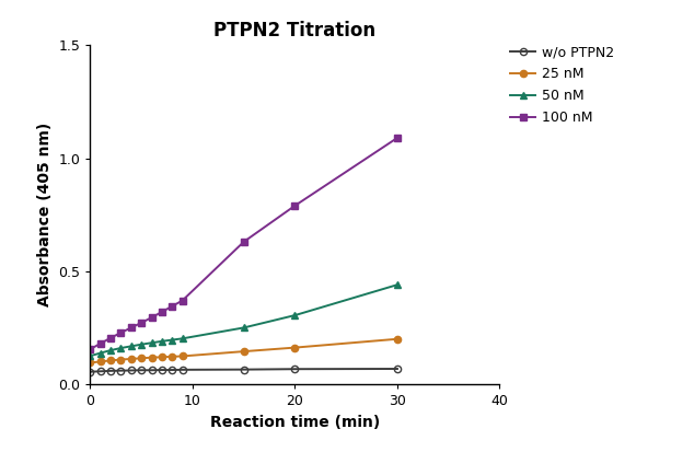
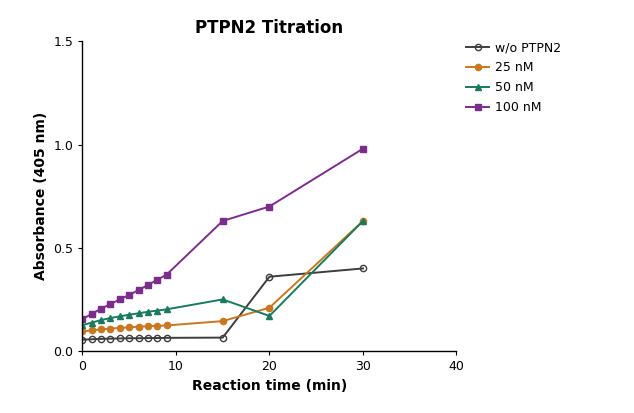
w/o PTPN2/20: 0.067 -> 0.360
25 nM/20: 0.162 -> 0.210
50 nM/20: 0.305 -> 0.170
100 nM/20: 0.790 -> 0.700
w/o PTPN2/30: 0.068 -> 0.400
25 nM/30: 0.200 -> 0.630
50 nM/30: 0.440 -> 0.630
100 nM/30: 1.090 -> 0.980
